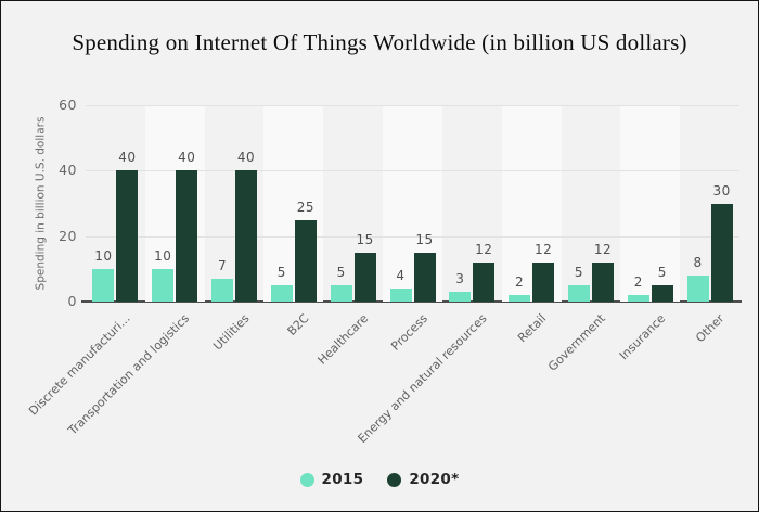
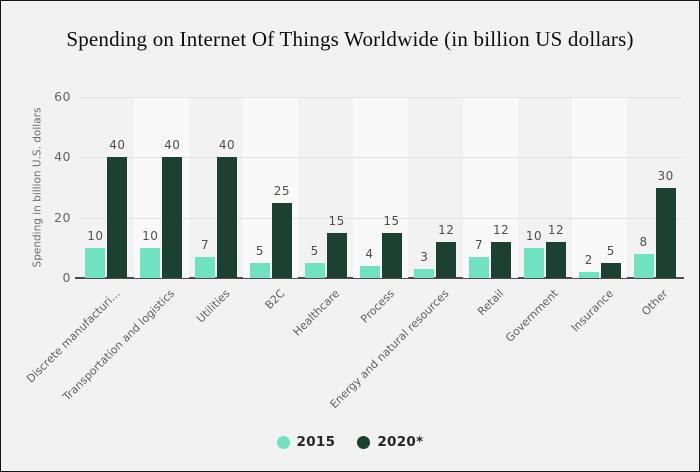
2015/Retail: 2 -> 7
2015/Government: 5 -> 10
